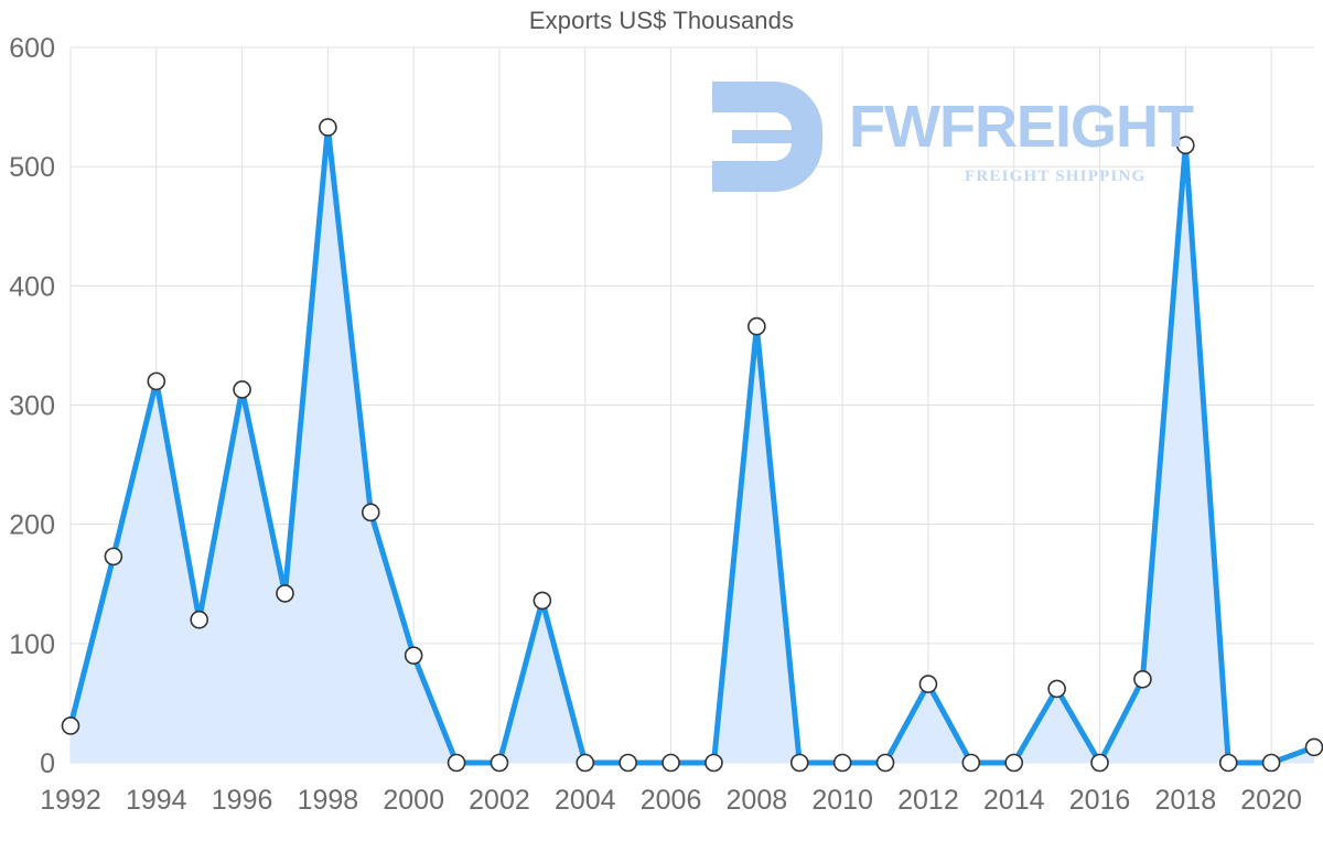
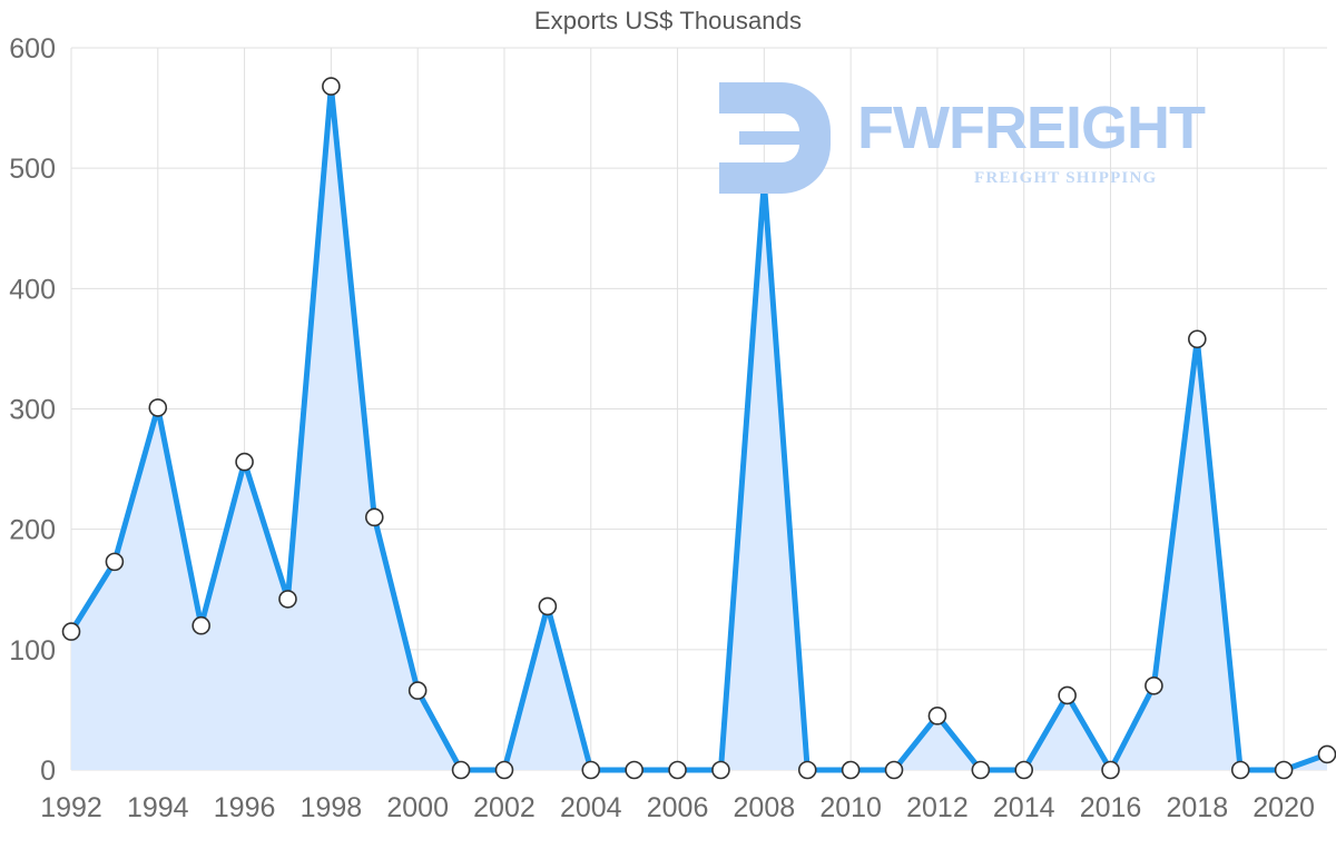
1992: 31 -> 115
1994: 320 -> 301
1996: 313 -> 256
1998: 533 -> 568
2000: 90 -> 66
2008: 366 -> 489
2012: 66 -> 45
2018: 518 -> 358
